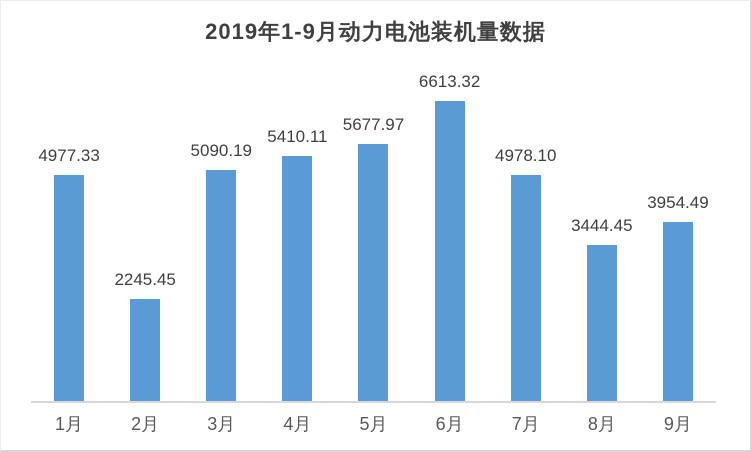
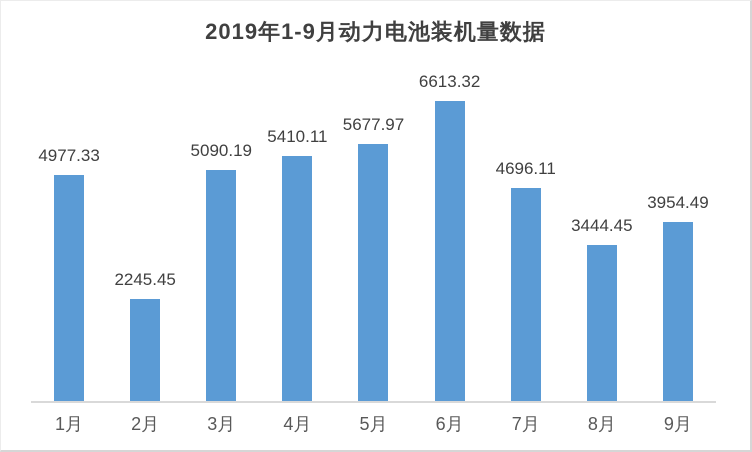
7月: 4978.10 -> 4696.11
